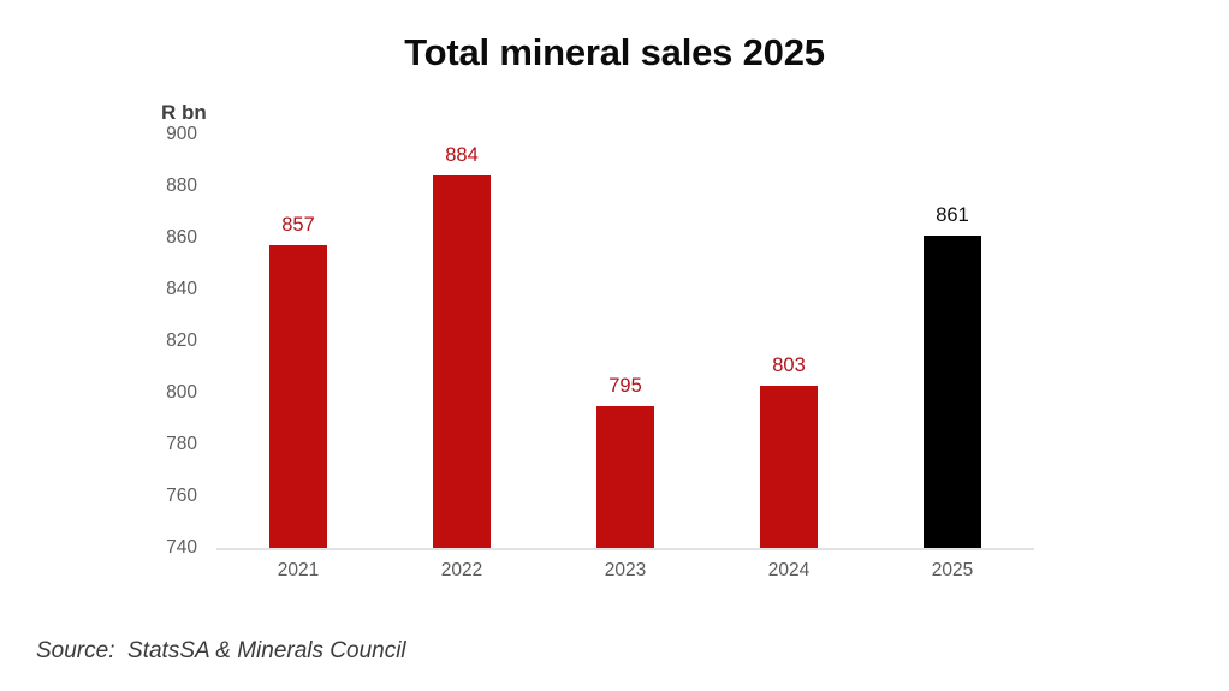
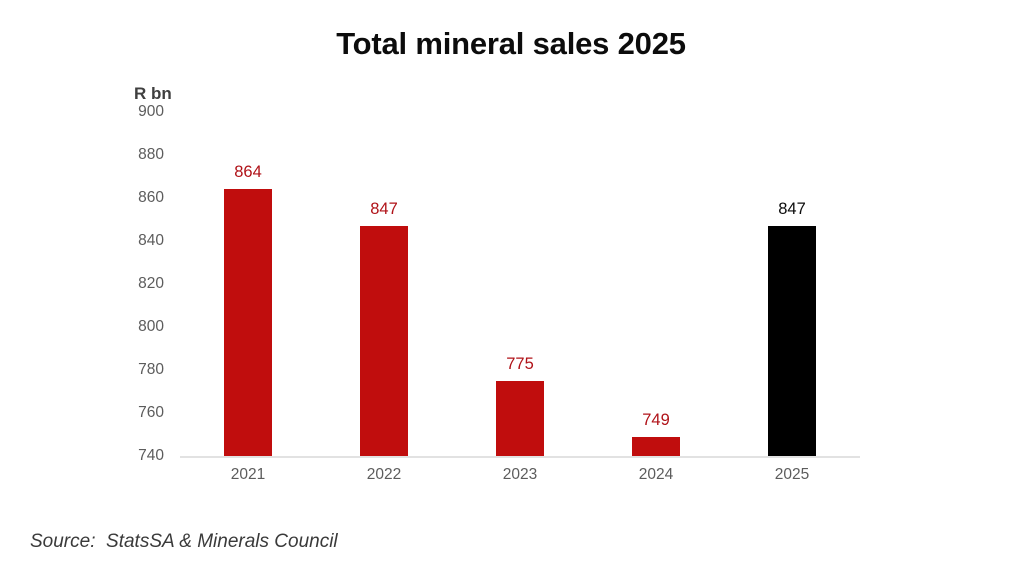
2021: 857 -> 864
2022: 884 -> 847
2023: 795 -> 775
2024: 803 -> 749
2025: 861 -> 847
